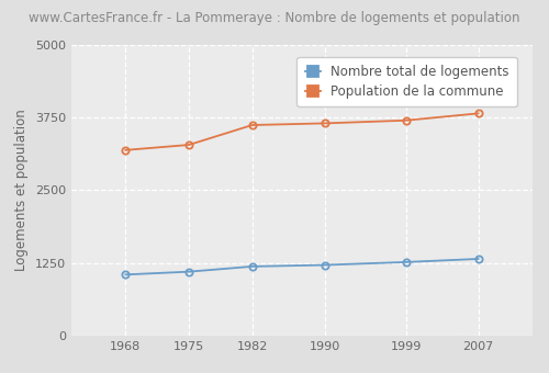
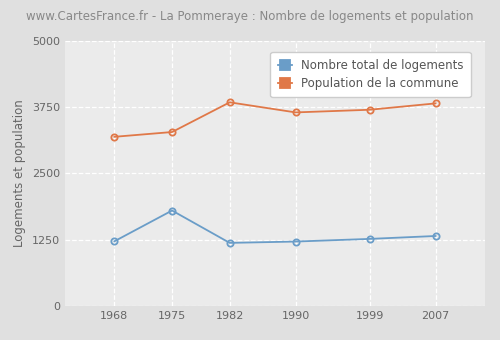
Nombre total de logements/1968: 1050 -> 1220
Nombre total de logements/1975: 1100 -> 1800
Population de la commune/1982: 3620 -> 3840
